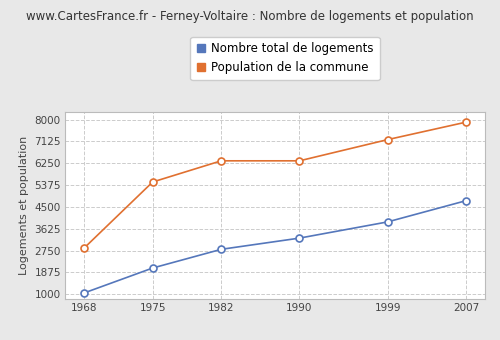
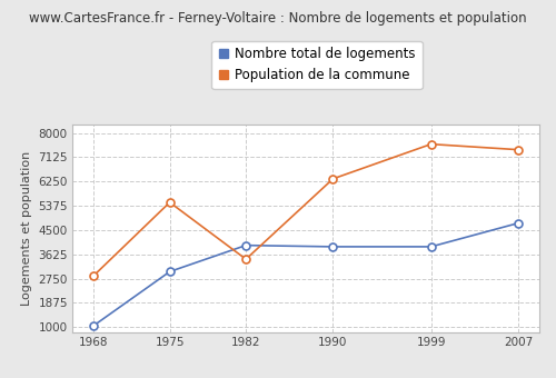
Nombre total de logements/1975: 2050 -> 3000
Nombre total de logements/1982: 2800 -> 3950
Population de la commune/1982: 6350 -> 3450
Nombre total de logements/1990: 3250 -> 3900
Population de la commune/1999: 7200 -> 7600
Population de la commune/2007: 7900 -> 7400
